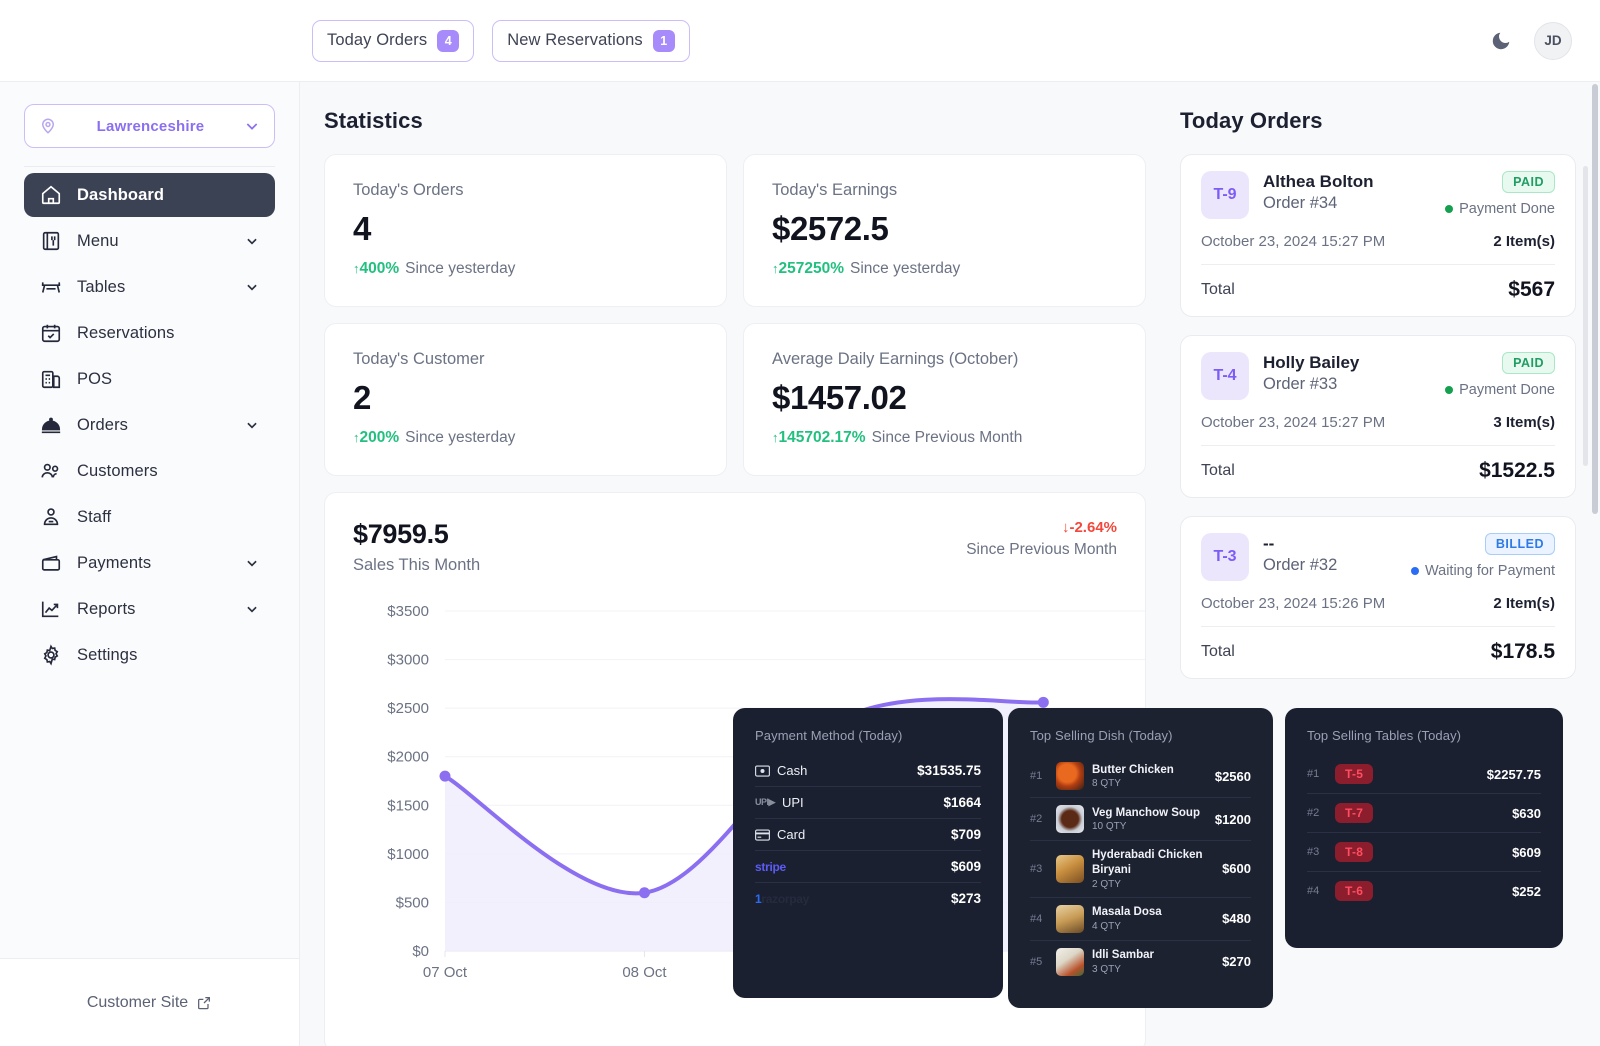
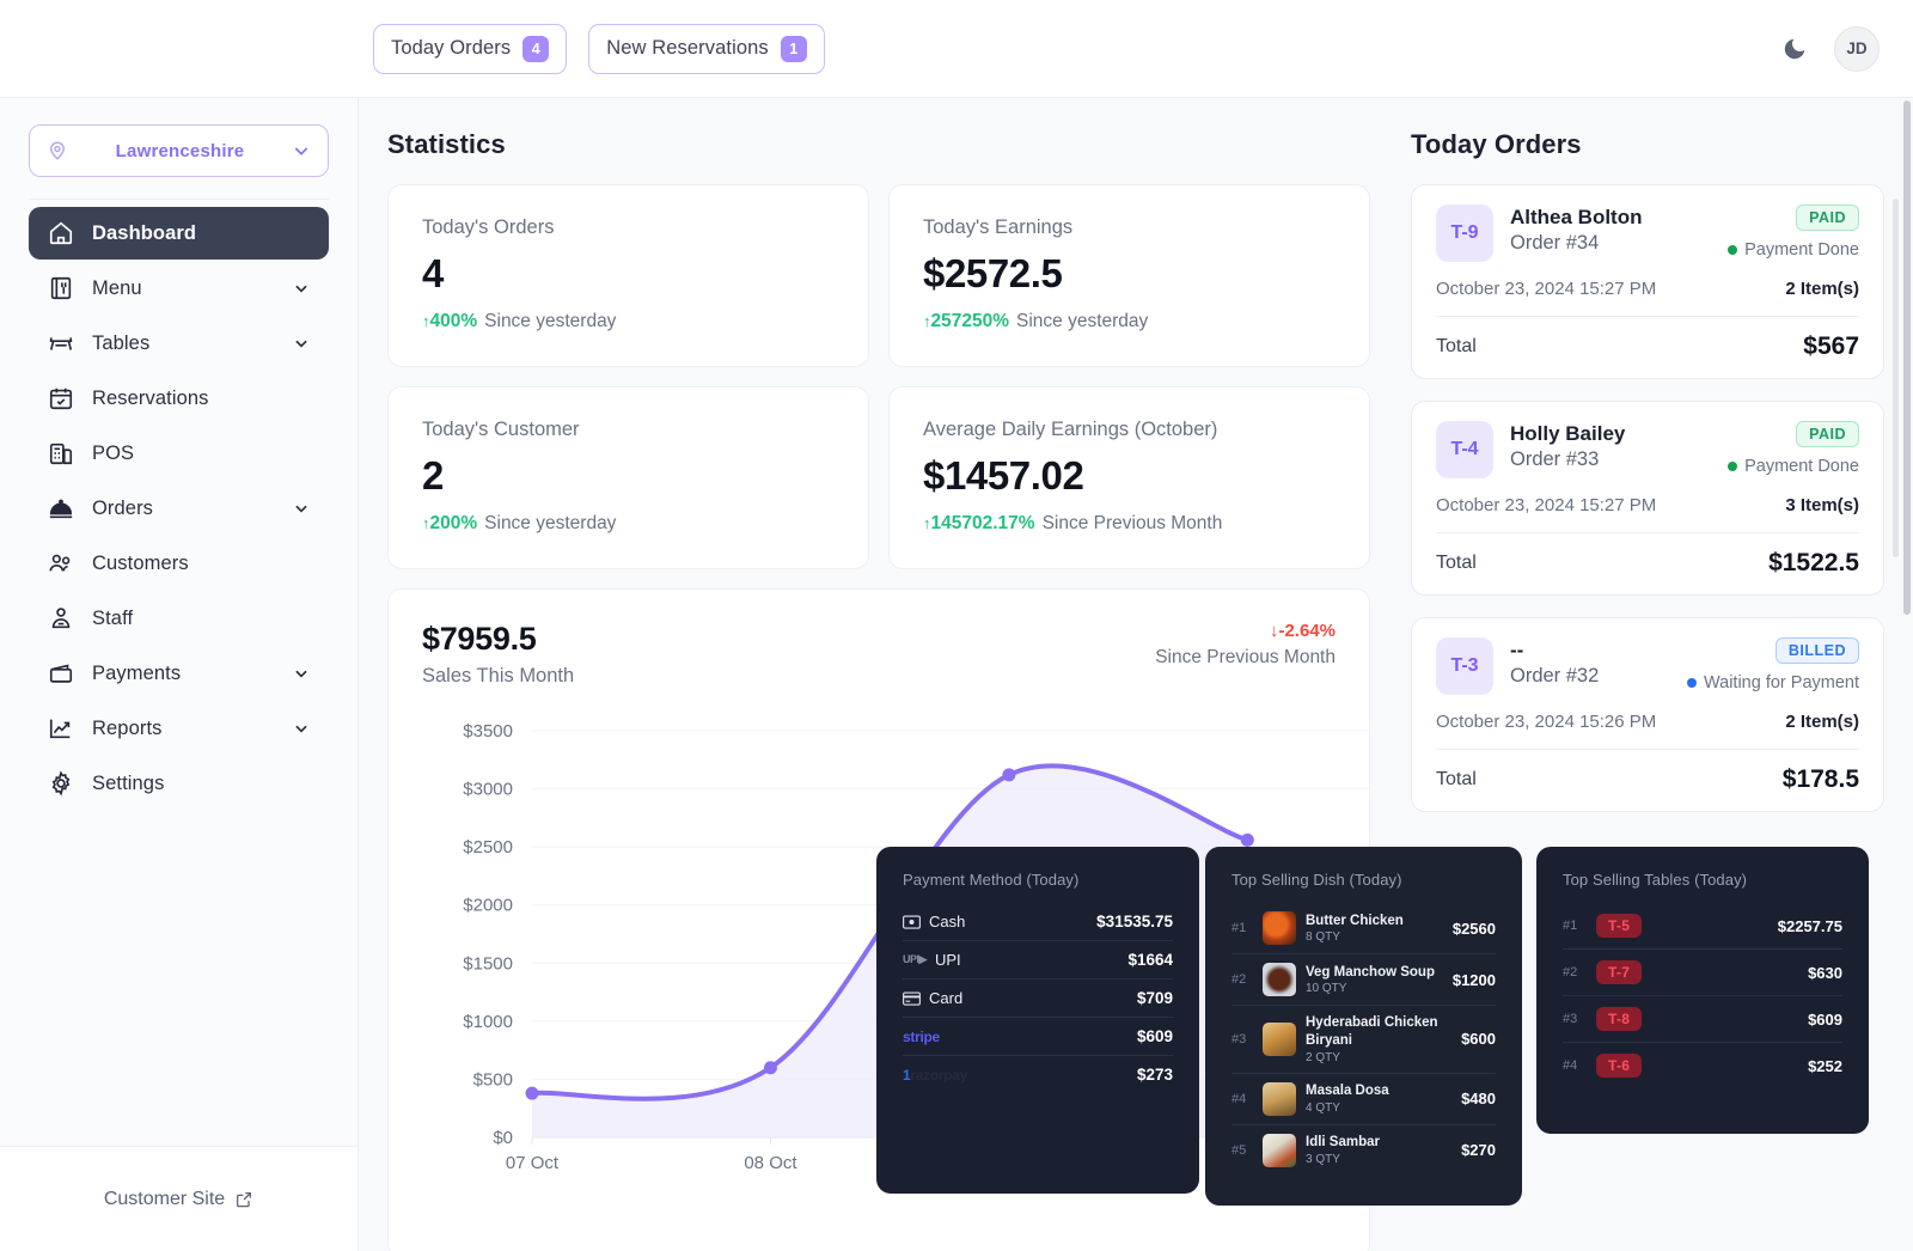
07 Oct: $1800 -> $400
13 Oct: $2400 -> $3100
